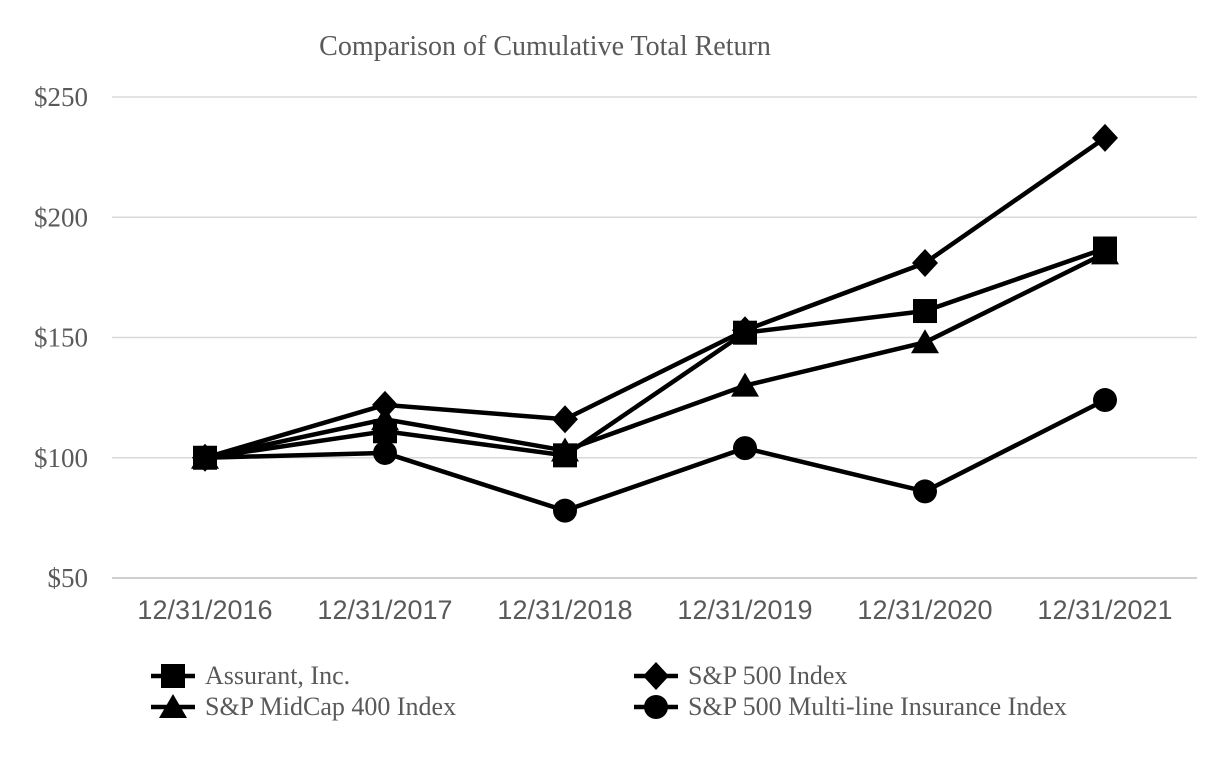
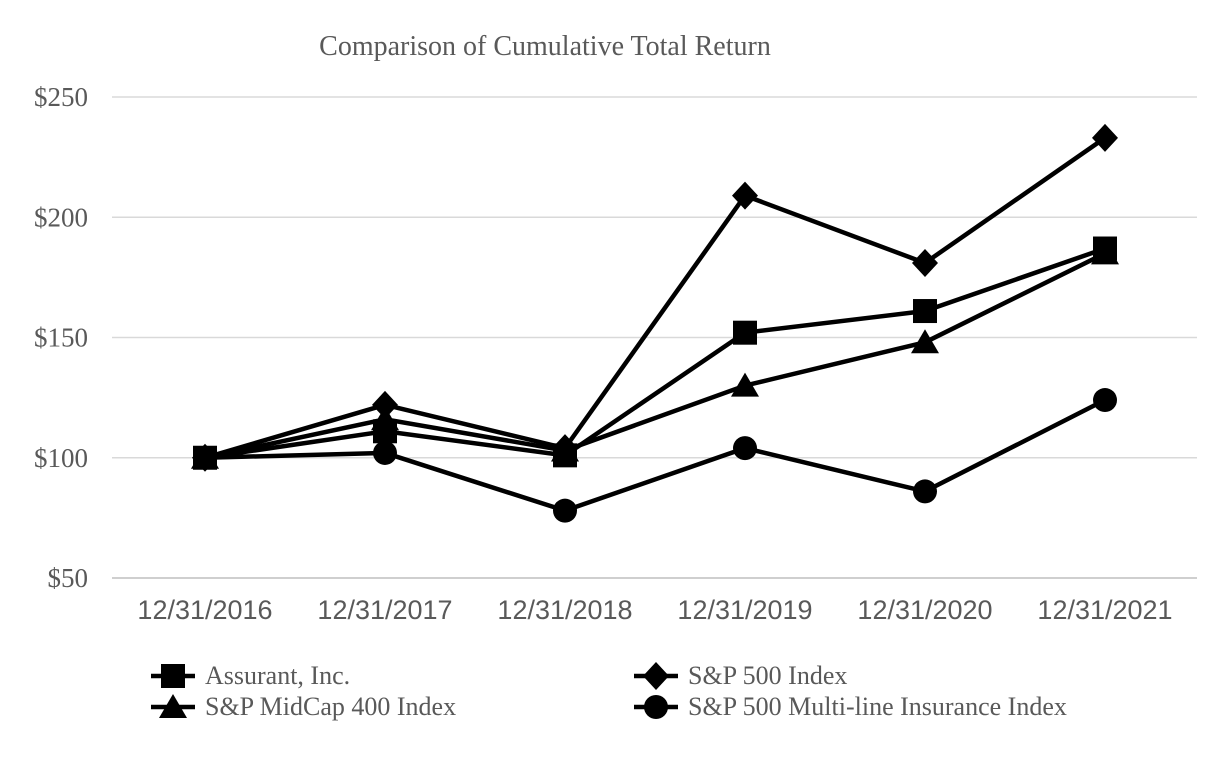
S&P 500 Index/12/31/2018: $116 -> $104
S&P 500 Index/12/31/2019: $153 -> $209
